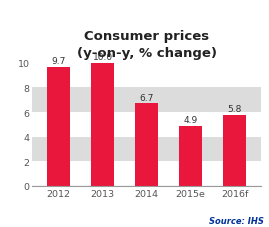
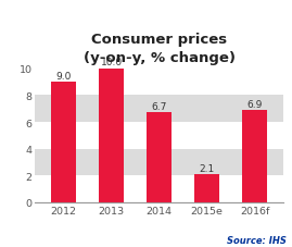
2012: 9.7 -> 9.0
2015e: 4.9 -> 2.1
2016f: 5.8 -> 6.9
